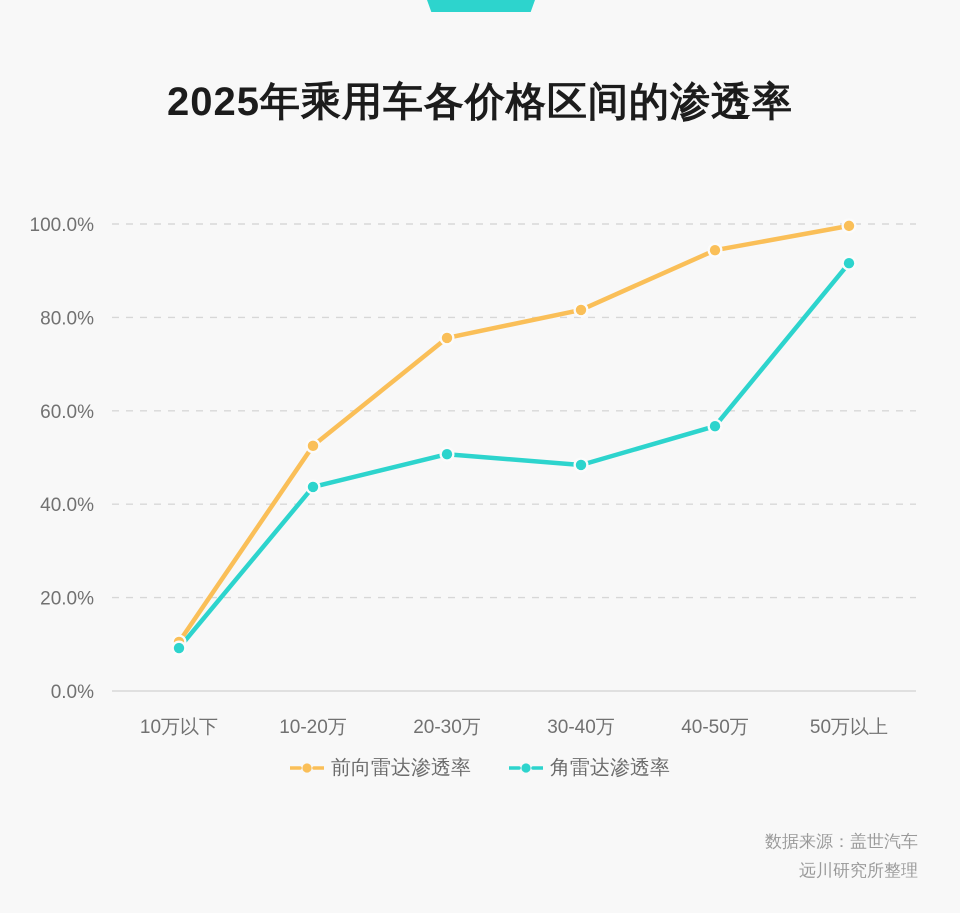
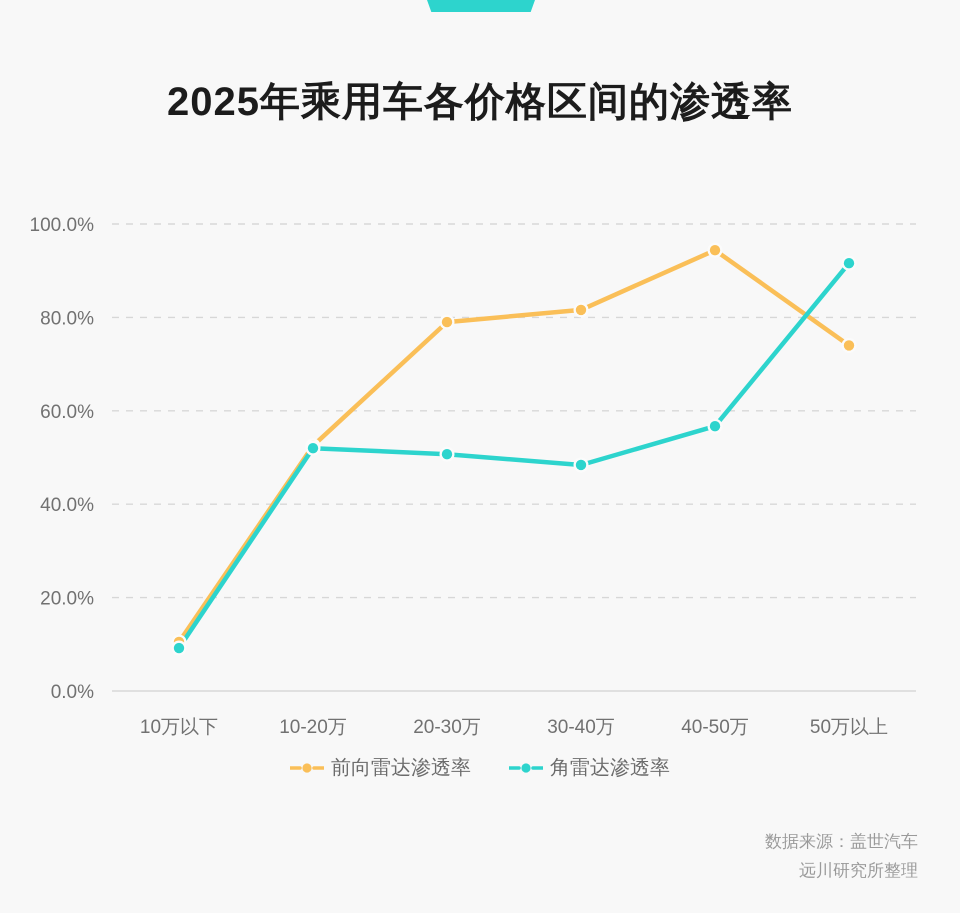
角雷达渗透率/10-20万: 44% -> 52%
前向雷达渗透率/20-30万: 76% -> 79%
前向雷达渗透率/50万以上: 100% -> 74%
